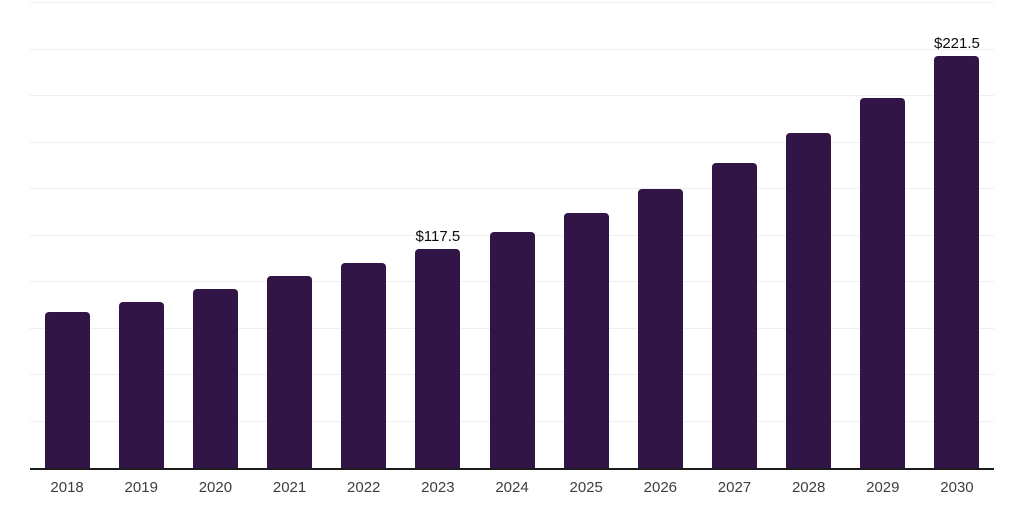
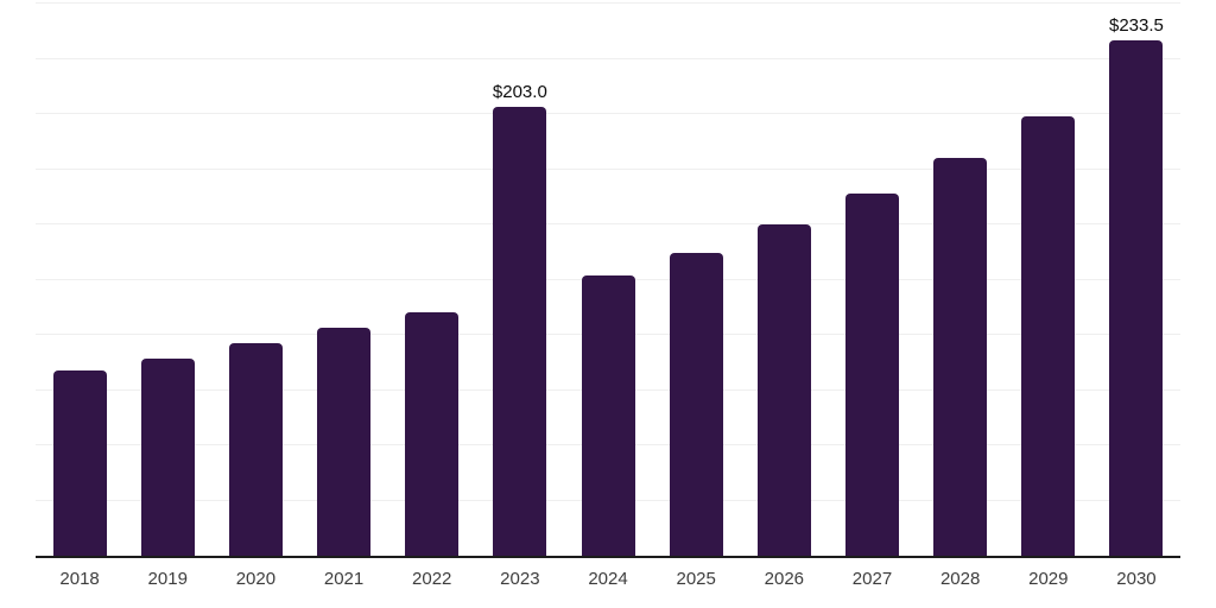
2023: $117.5 -> $203.0
2030: $221.5 -> $233.5
